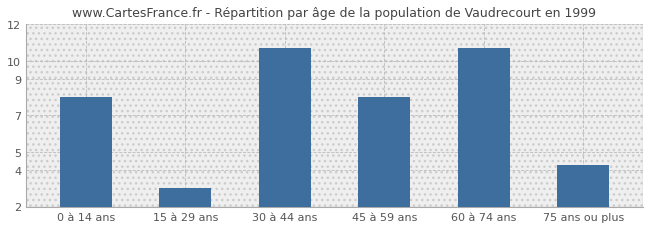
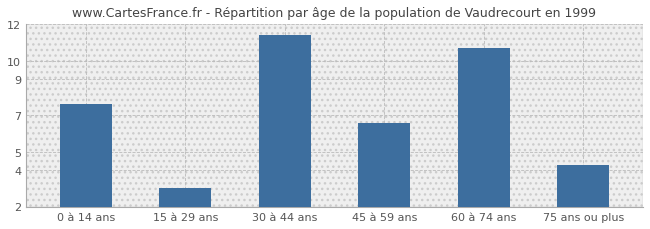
0 à 14 ans: 8.0 -> 7.6
30 à 44 ans: 10.7 -> 11.4
45 à 59 ans: 8.0 -> 6.6
